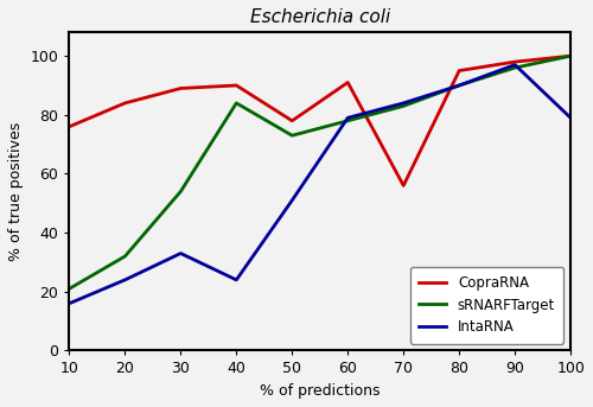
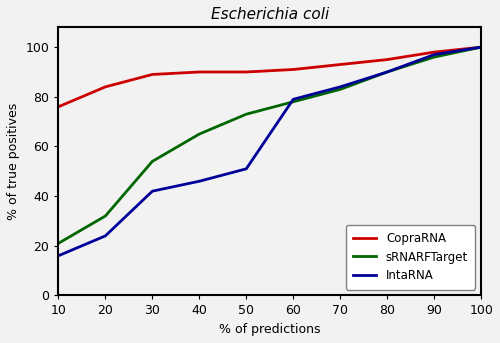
IntaRNA/30: 33 -> 42
sRNARFTarget/40: 84 -> 65
IntaRNA/40: 24 -> 46
CopraRNA/50: 78 -> 90
CopraRNA/70: 56 -> 93
IntaRNA/100: 79 -> 100
